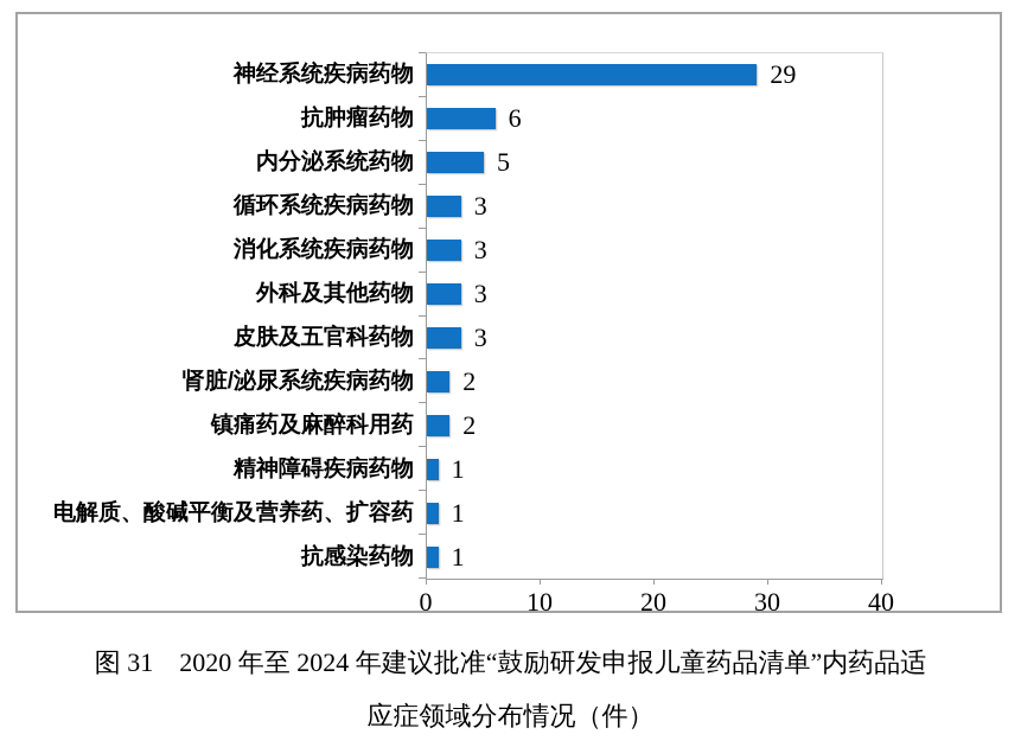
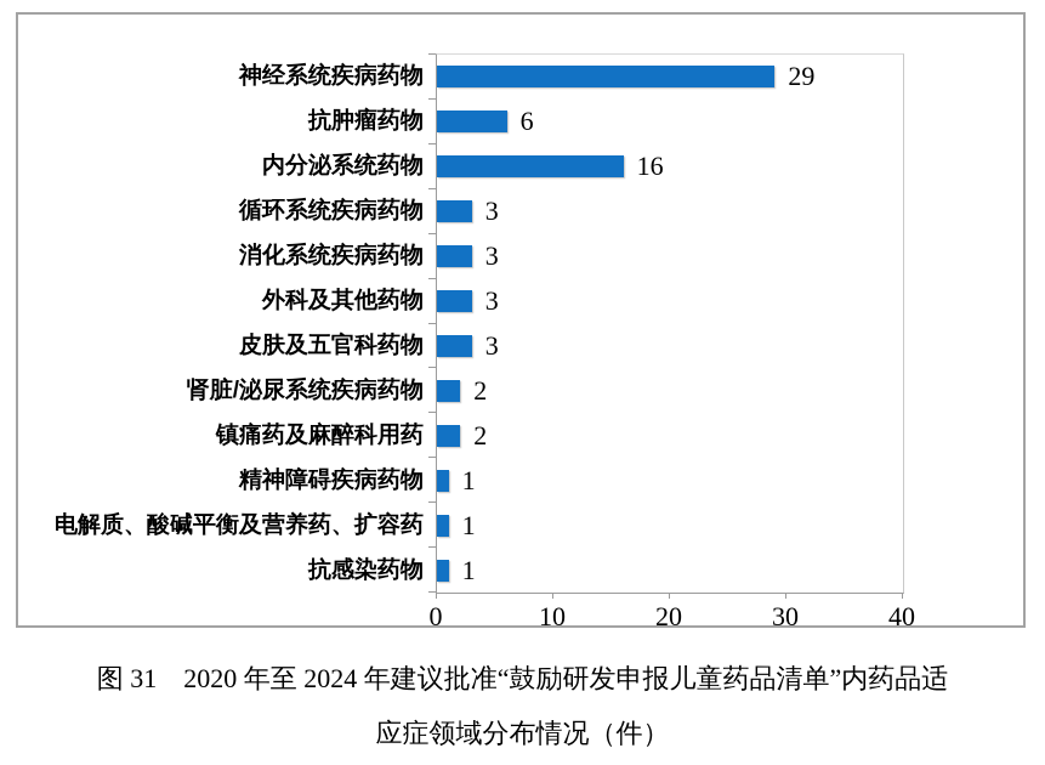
内分泌系统药物: 5 -> 16
